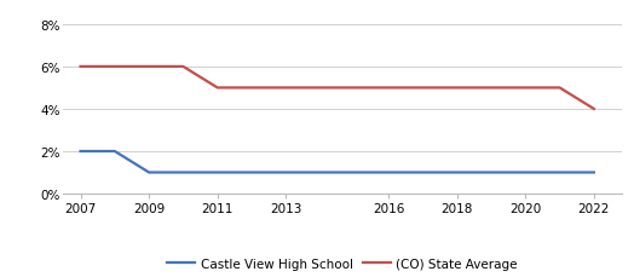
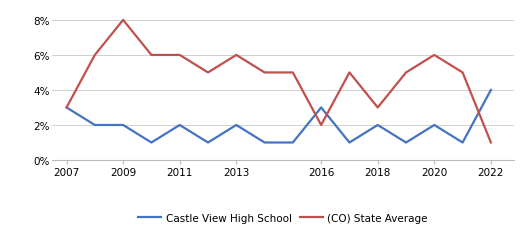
Castle View High School/2007: 2% -> 3%
(CO) State Average/2007: 6% -> 3%
Castle View High School/2009: 1% -> 2%
(CO) State Average/2009: 6% -> 8%
Castle View High School/2011: 1% -> 2%
(CO) State Average/2011: 5% -> 6%
Castle View High School/2013: 1% -> 2%
(CO) State Average/2013: 5% -> 6%
Castle View High School/2016: 1% -> 3%
(CO) State Average/2016: 5% -> 2%
Castle View High School/2018: 1% -> 2%
(CO) State Average/2018: 5% -> 3%
Castle View High School/2020: 1% -> 2%
(CO) State Average/2020: 5% -> 6%
Castle View High School/2022: 1% -> 4%
(CO) State Average/2022: 4% -> 1%
